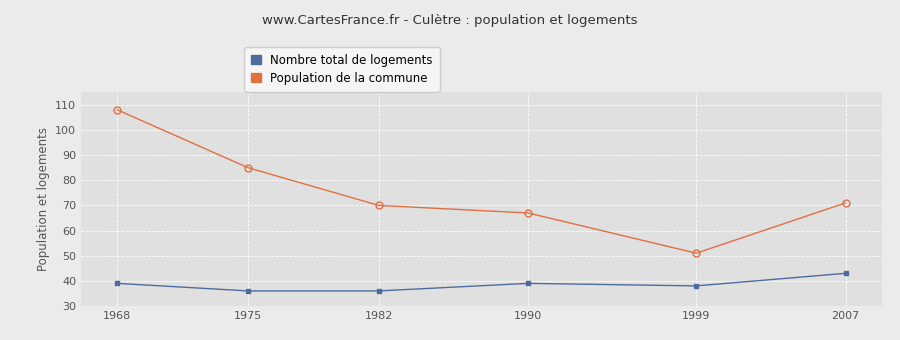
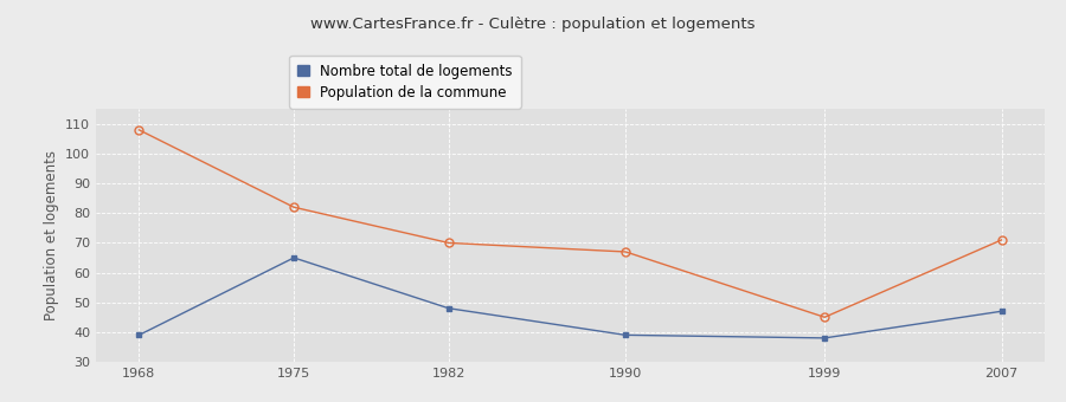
Nombre total de logements/1975: 36 -> 65
Population de la commune/1975: 85 -> 82
Nombre total de logements/1982: 36 -> 48
Population de la commune/1999: 51 -> 45
Nombre total de logements/2007: 43 -> 47
